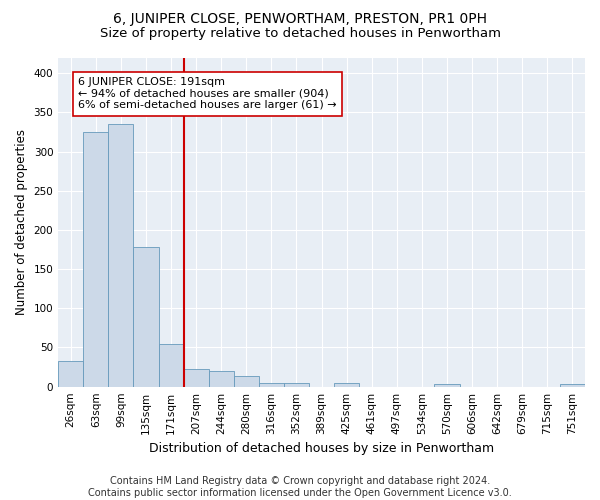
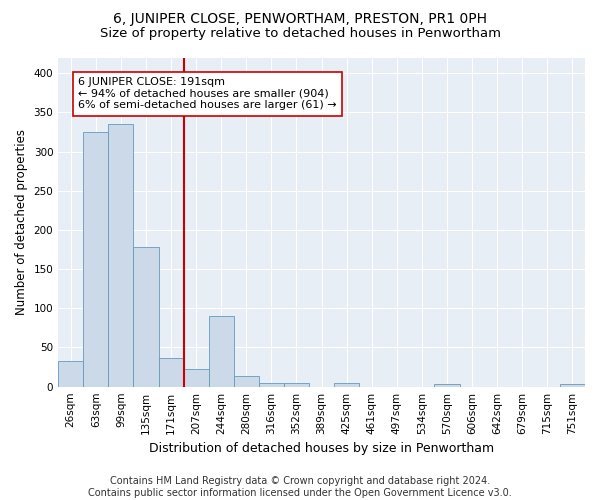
171sqm: 55 -> 36
244sqm: 20 -> 90
